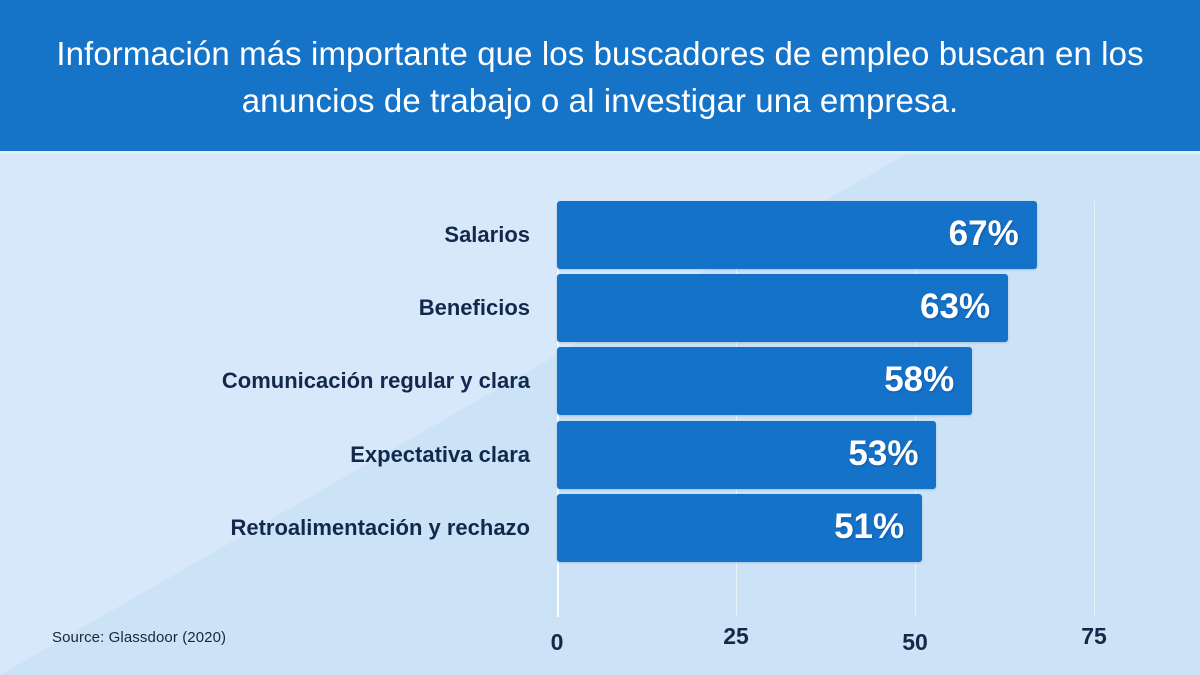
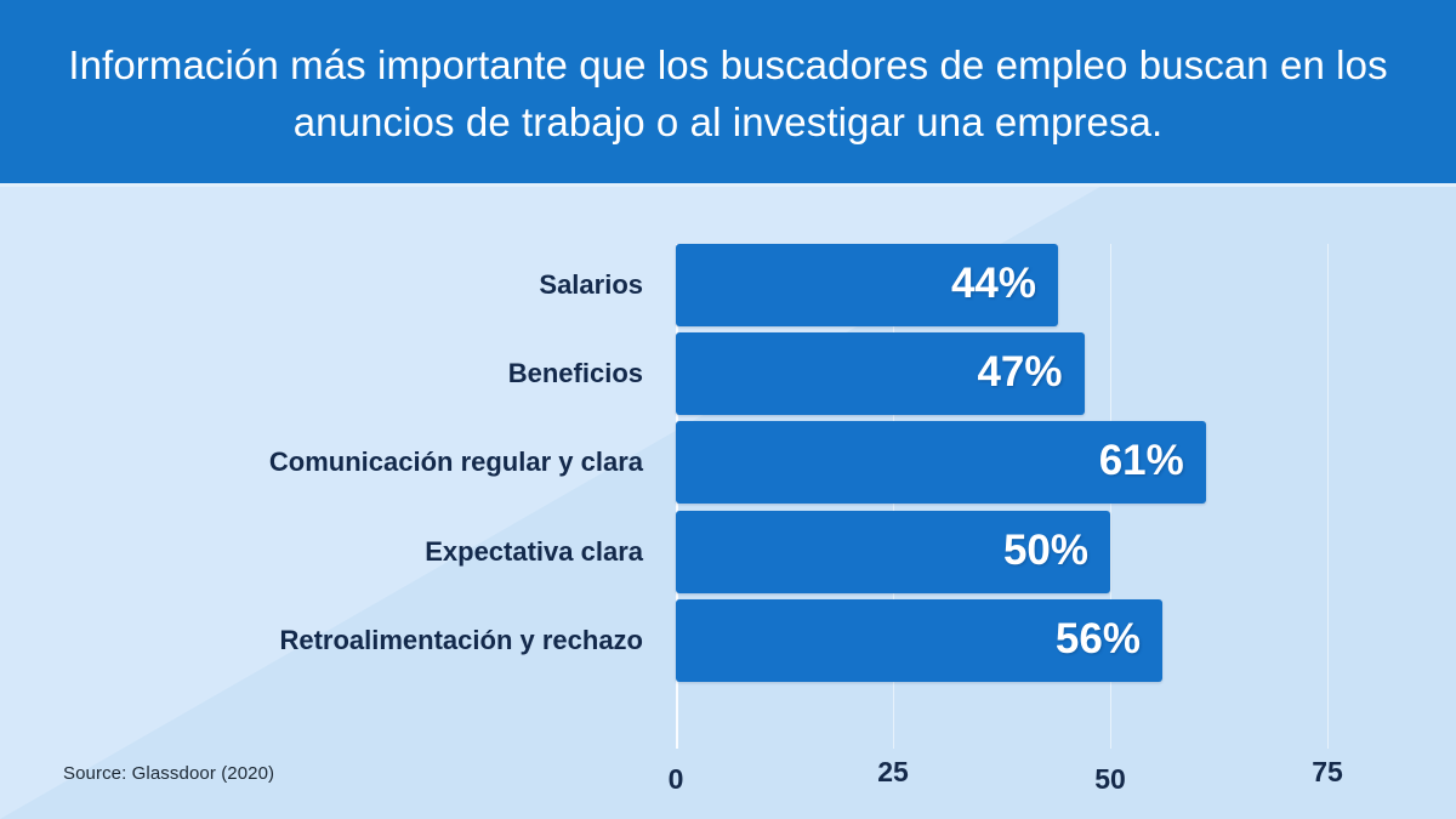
Salarios: 67% -> 44%
Beneficios: 63% -> 47%
Comunicación regular y clara: 58% -> 61%
Expectativa clara: 53% -> 50%
Retroalimentación y rechazo: 51% -> 56%
